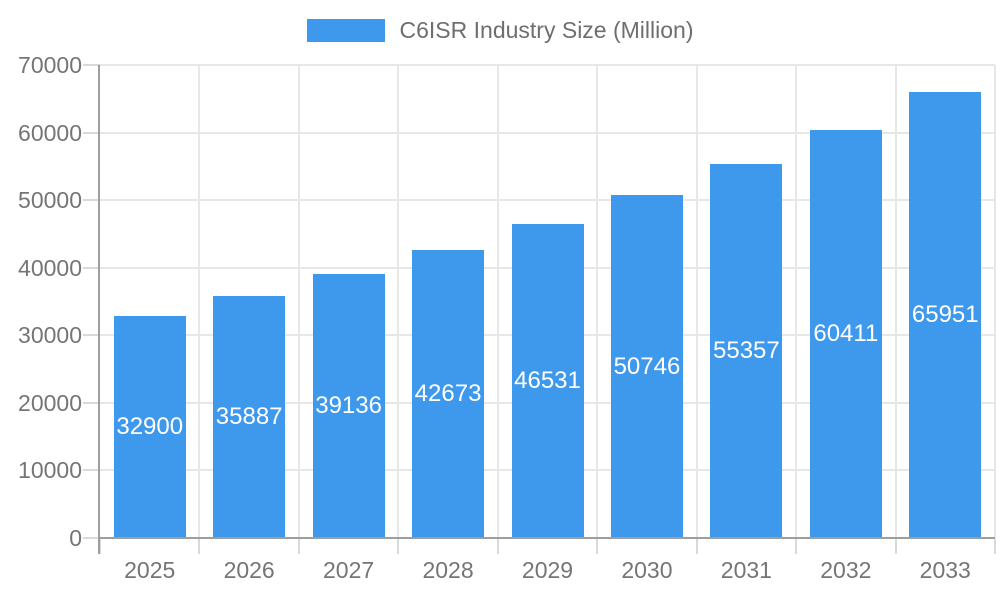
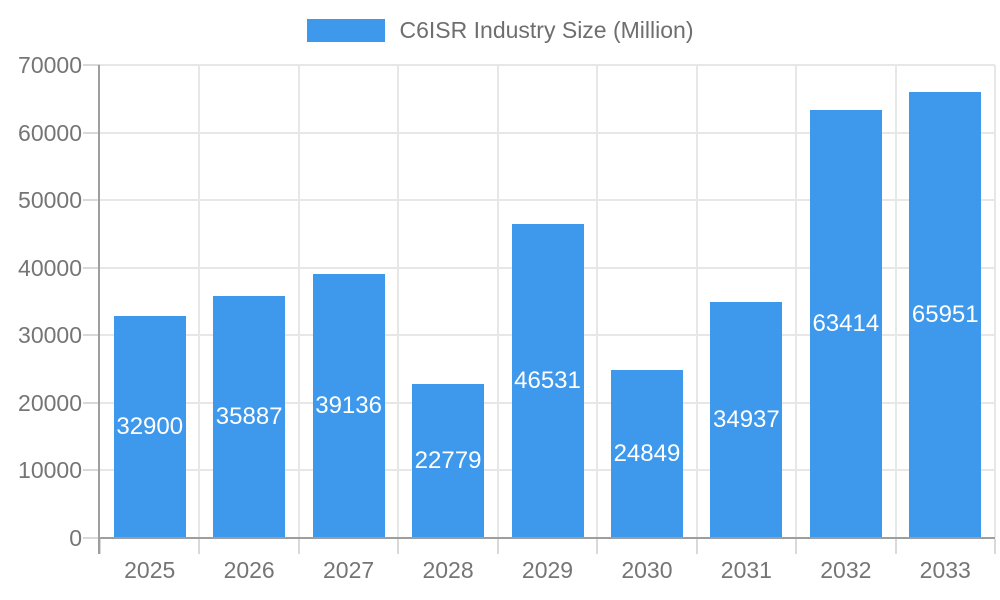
2028: 42673 -> 22779
2030: 50746 -> 24849
2031: 55357 -> 34937
2032: 60411 -> 63414
